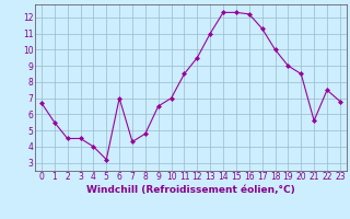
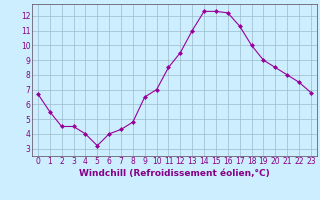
6: 7.0 -> 4.0
21: 5.6 -> 8.0
